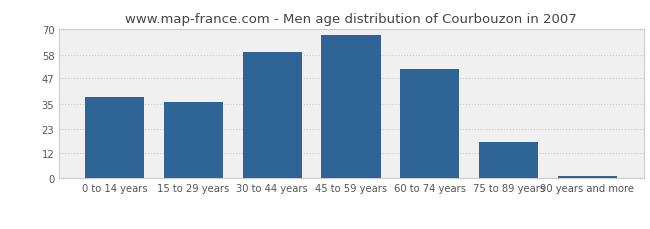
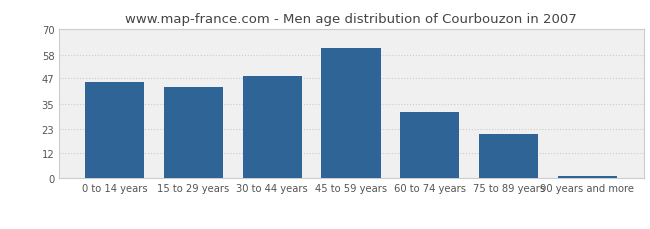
0 to 14 years: 38 -> 45
15 to 29 years: 36 -> 43
30 to 44 years: 59 -> 48
45 to 59 years: 67 -> 61
60 to 74 years: 51 -> 31
75 to 89 years: 17 -> 21
